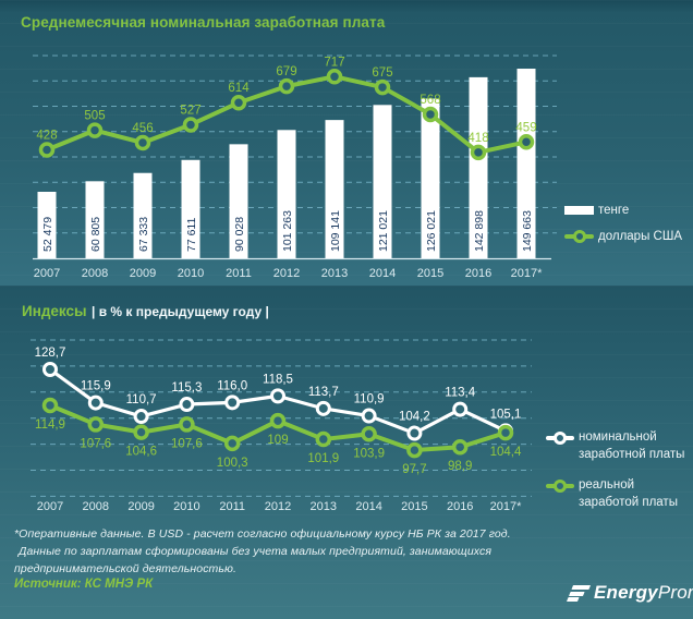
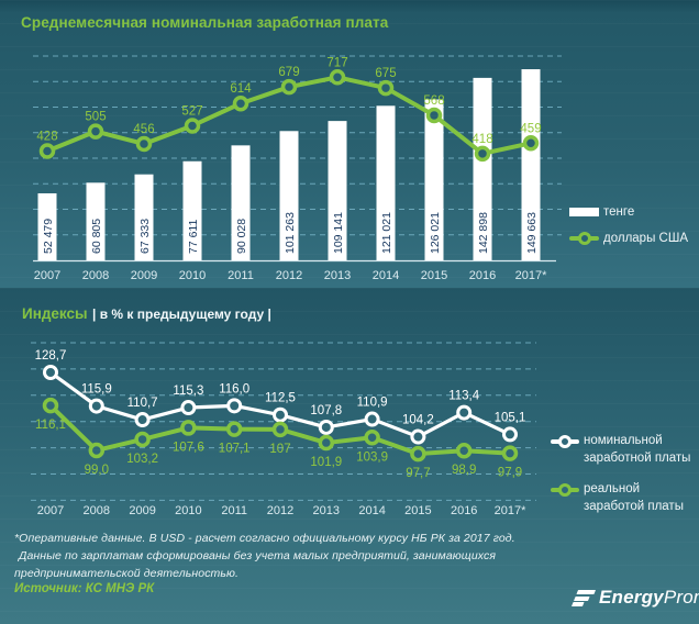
Индексы | в % к предыдущему году |/реальной заработой платы/2007: 114,9 -> 116,1
Индексы | в % к предыдущему году |/реальной заработой платы/2008: 107,6 -> 99,0
Индексы | в % к предыдущему году |/реальной заработой платы/2009: 104,6 -> 103,2
Индексы | в % к предыдущему году |/реальной заработой платы/2011: 100,3 -> 107,1
Индексы | в % к предыдущему году |/номинальной заработной платы/2012: 118,5 -> 112,5
Индексы | в % к предыдущему году |/реальной заработой платы/2012: 109 -> 107
Индексы | в % к предыдущему году |/номинальной заработной платы/2013: 113,7 -> 107,8
Индексы | в % к предыдущему году |/реальной заработой платы/2017*: 104,4 -> 97,9
